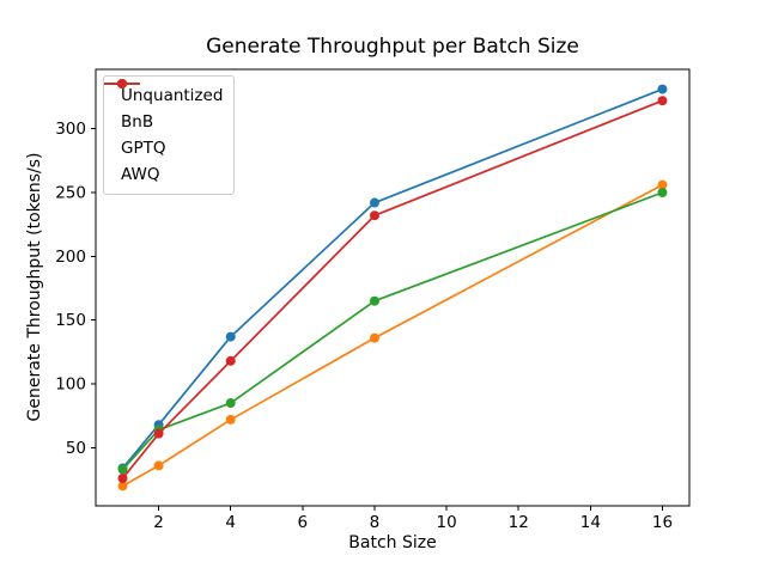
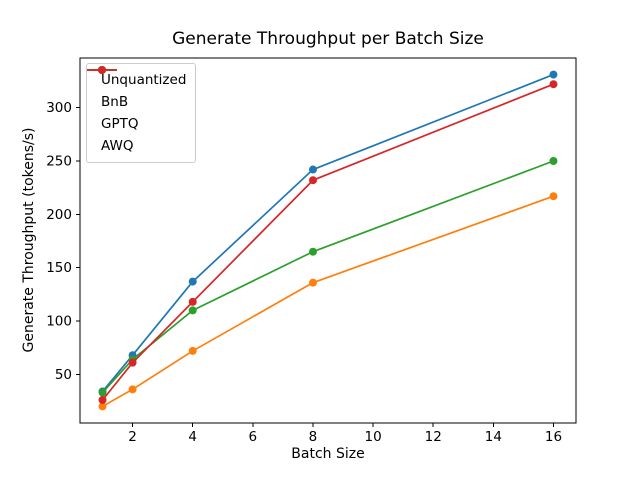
GPTQ/4: 85 -> 110
BnB/16: 256 -> 217
